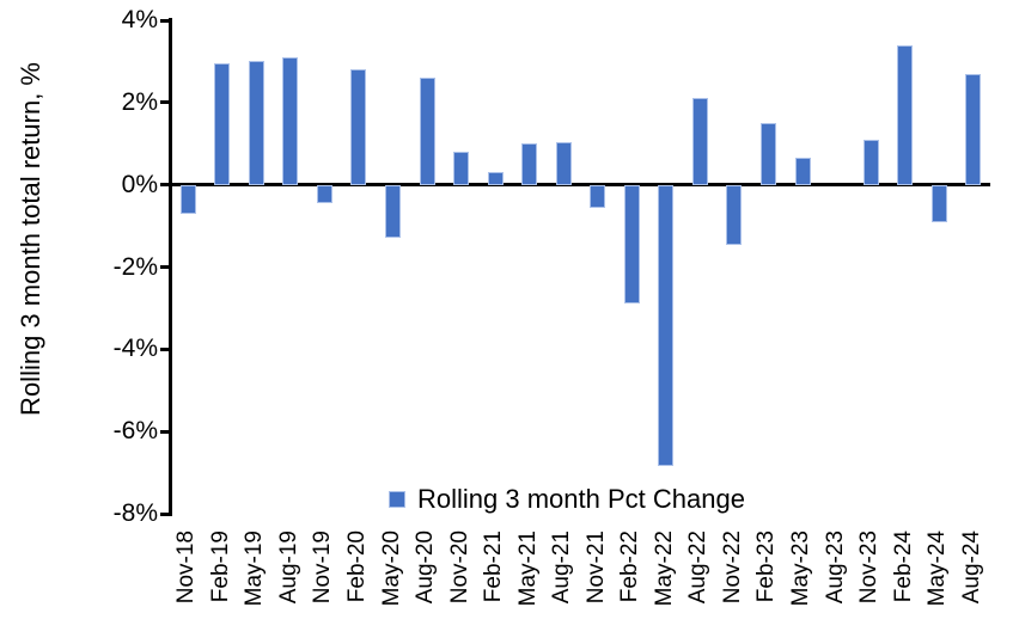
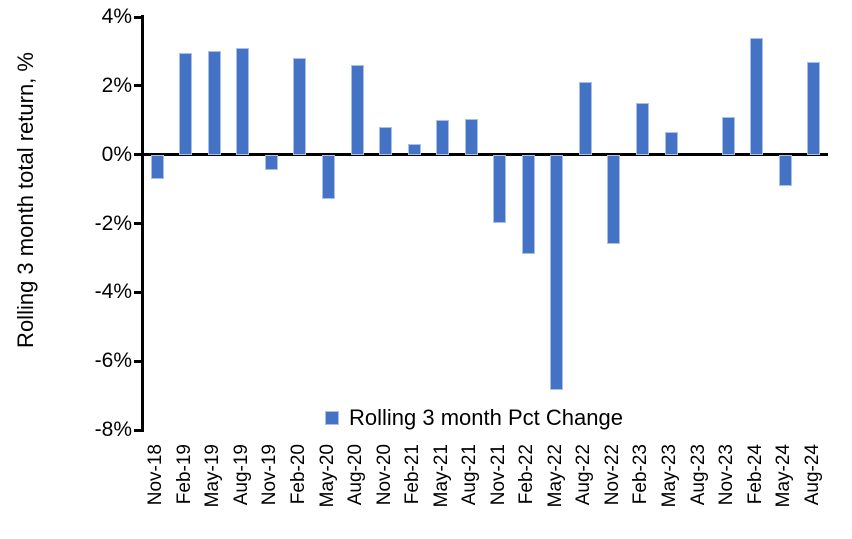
Nov-21: -0.6% -> -2.0%
Nov-22: -1.4% -> -2.6%
